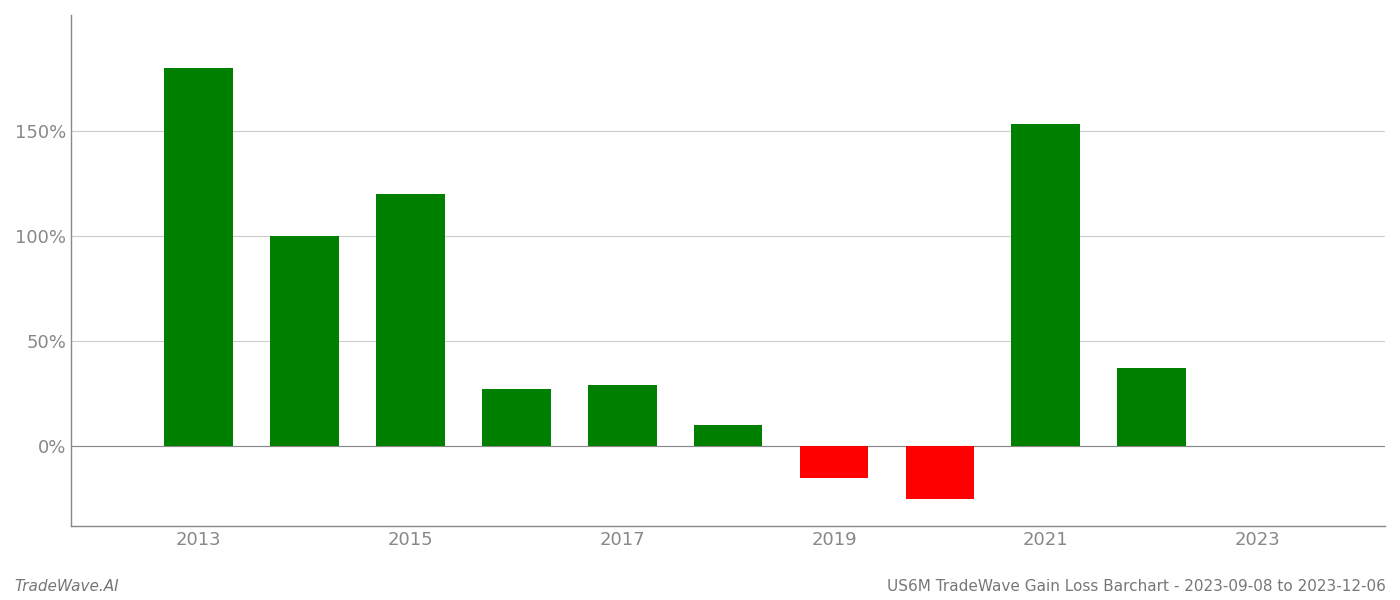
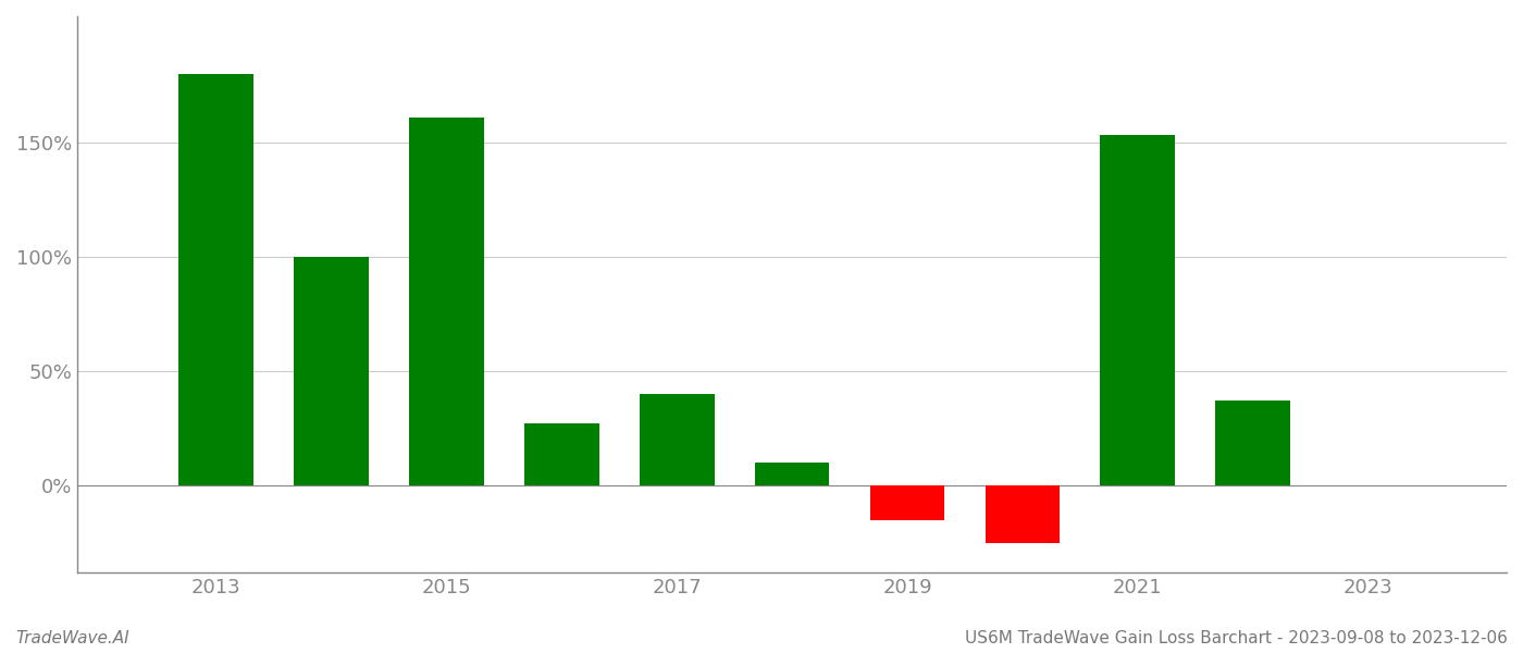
2015: 120% -> 161%
2017: 29% -> 40%
